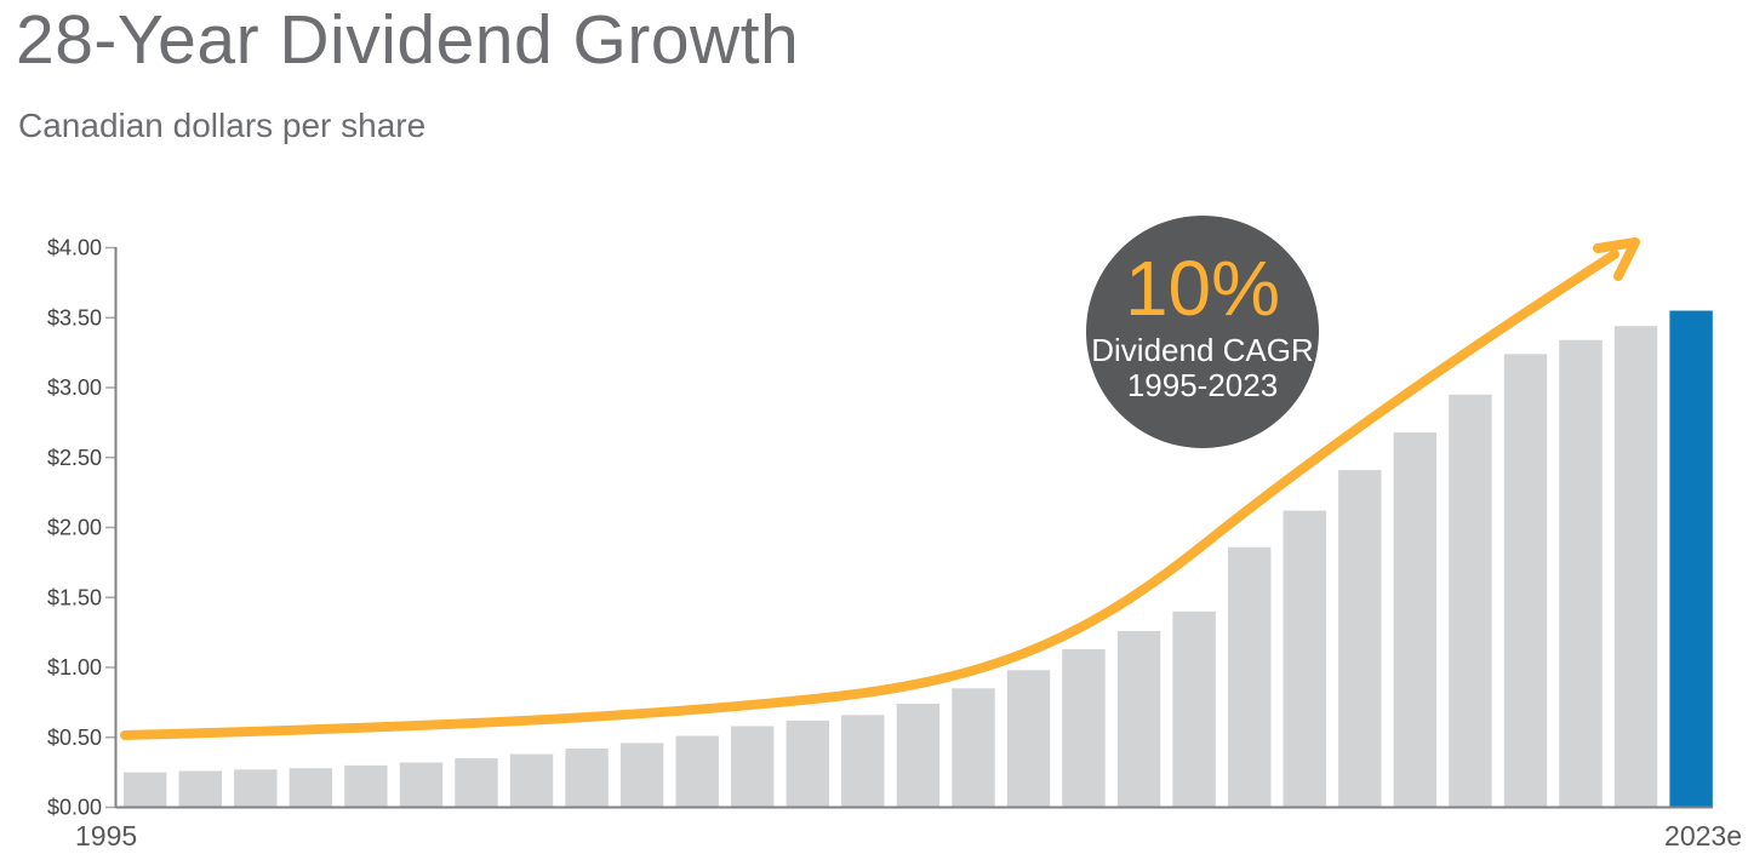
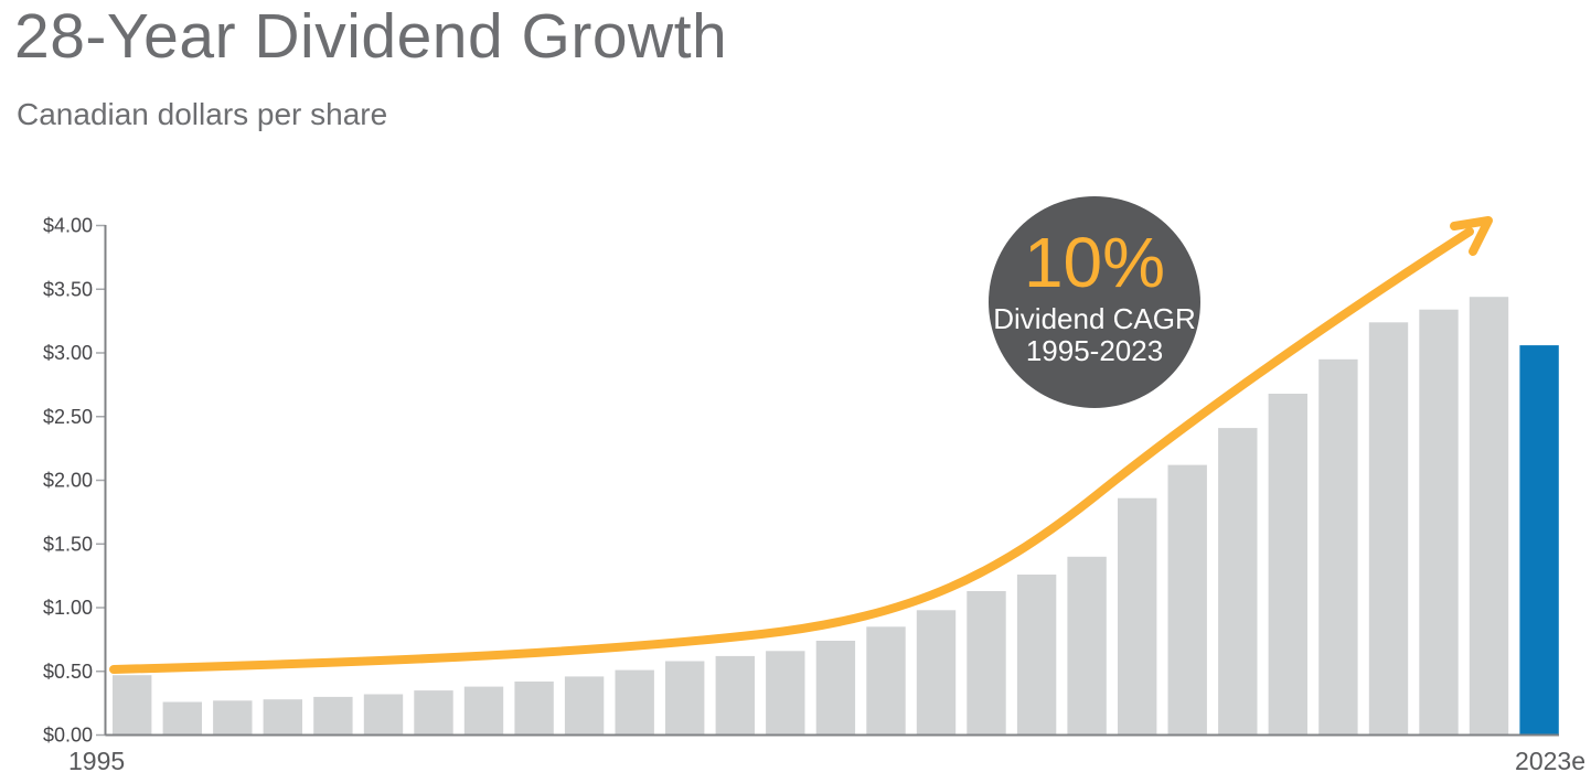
1995: $0.25 -> $0.47
2023e: $3.55 -> $3.06
